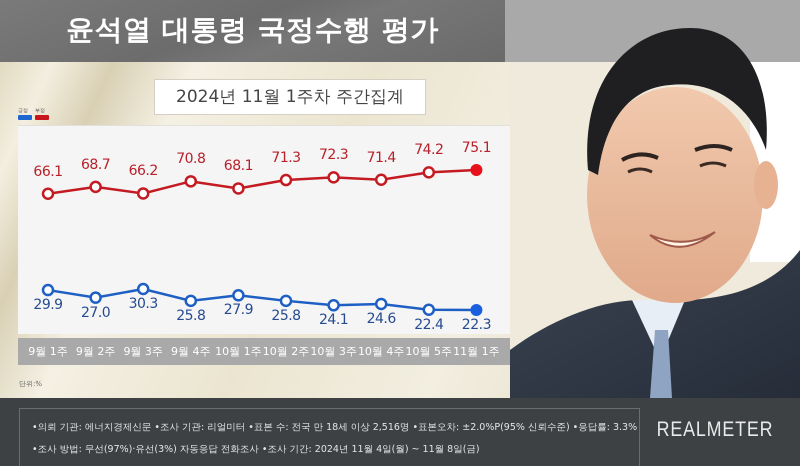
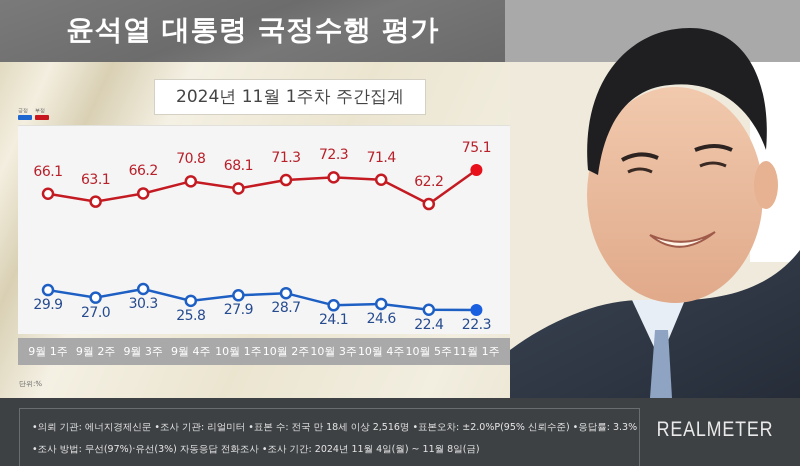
부정/9월 2주: 68.7 -> 63.1
긍정/10월 2주: 25.8 -> 28.7
부정/10월 5주: 74.2 -> 62.2
